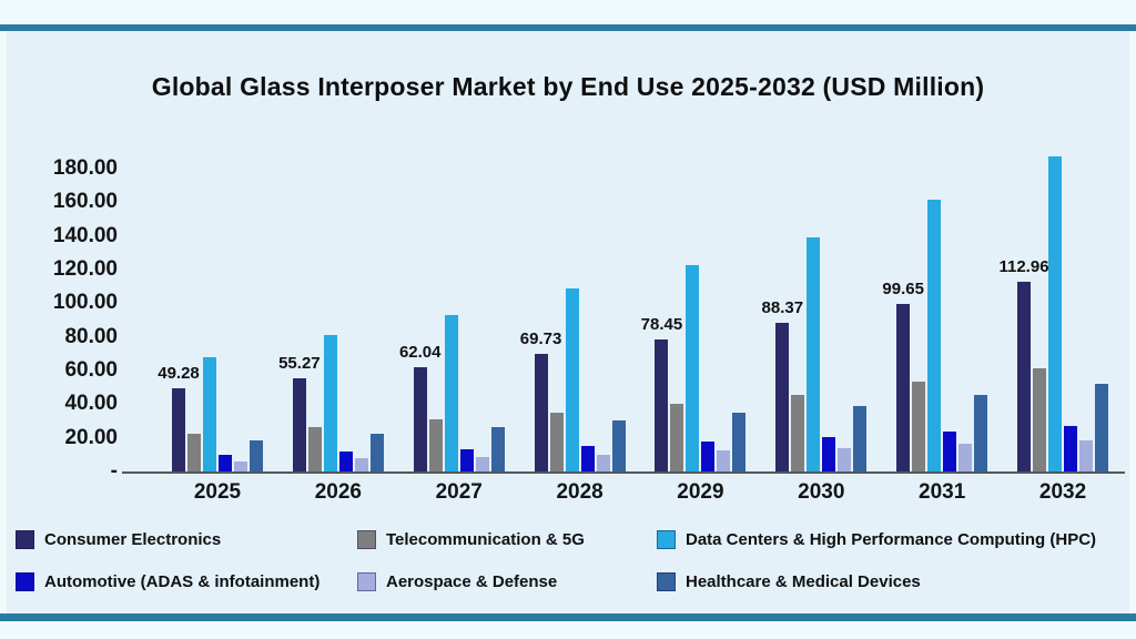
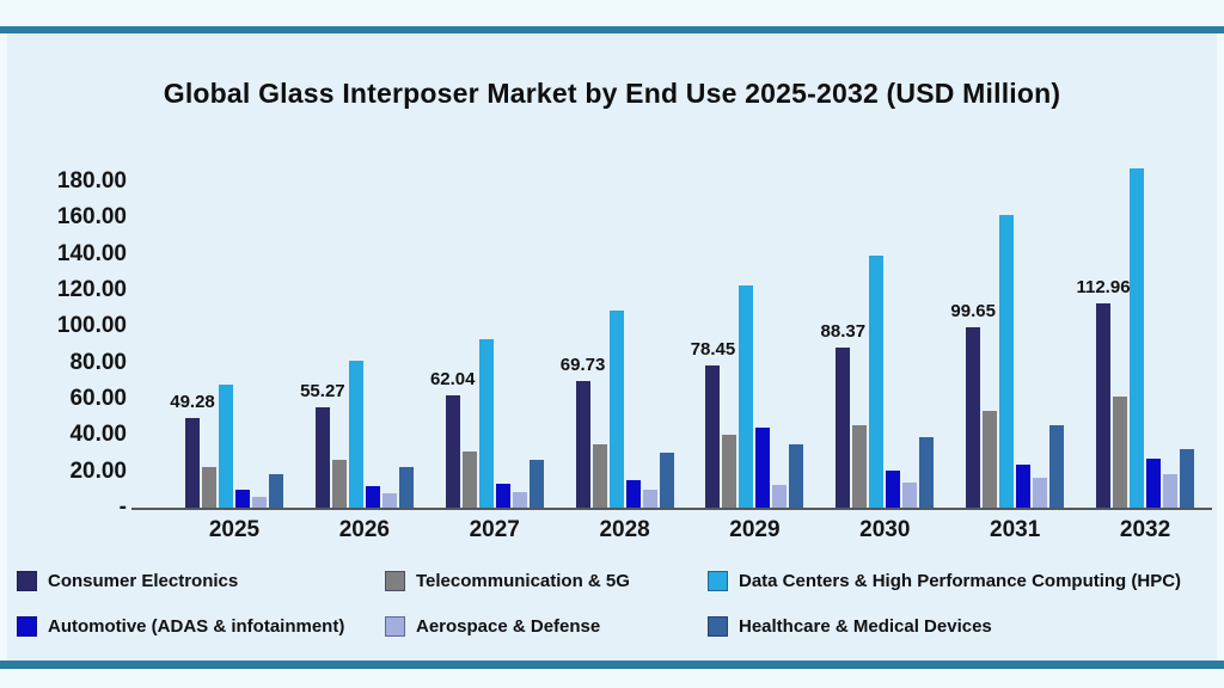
Automotive (ADAS & infotainment)/2029: 18 -> 44
Healthcare & Medical Devices/2032: 52 -> 32
